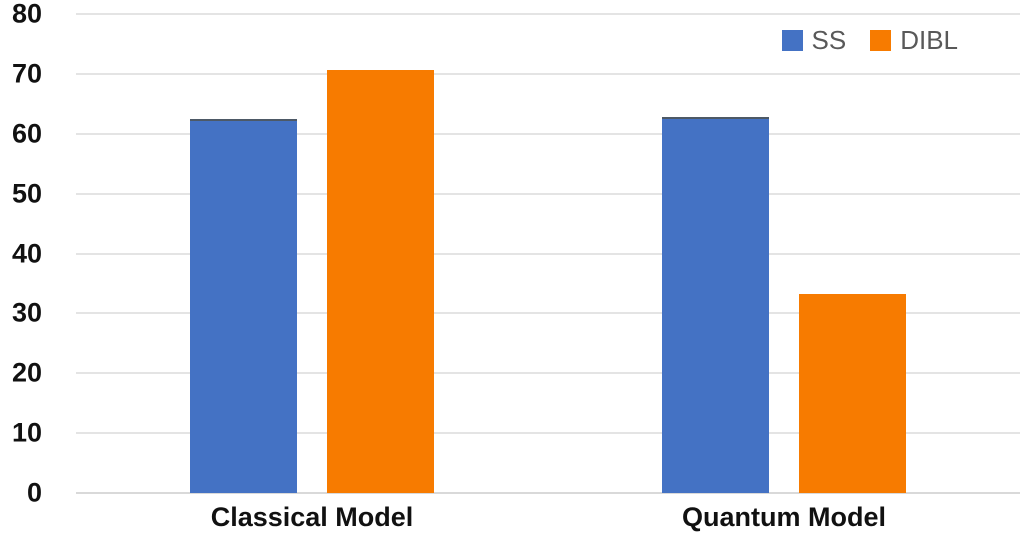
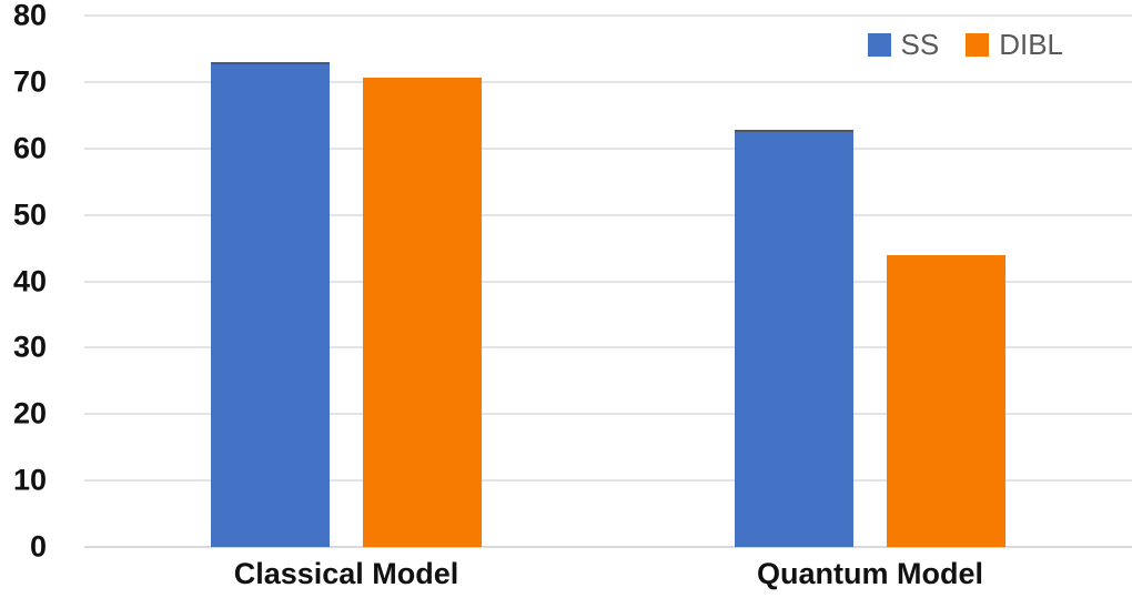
SS/Classical Model: 62 -> 73
DIBL/Quantum Model: 33 -> 44
